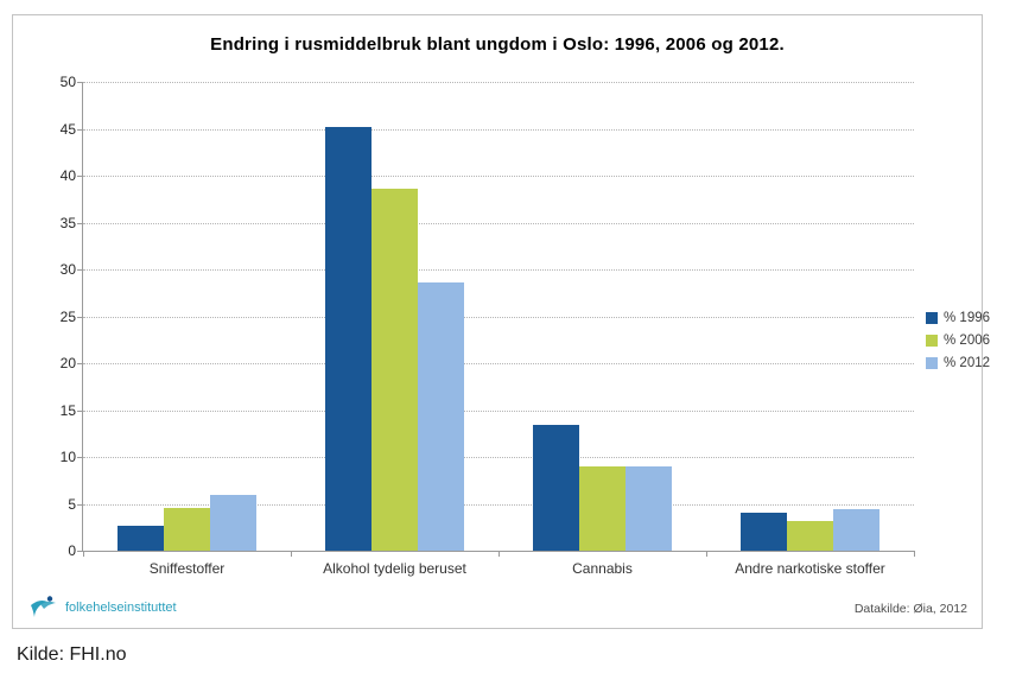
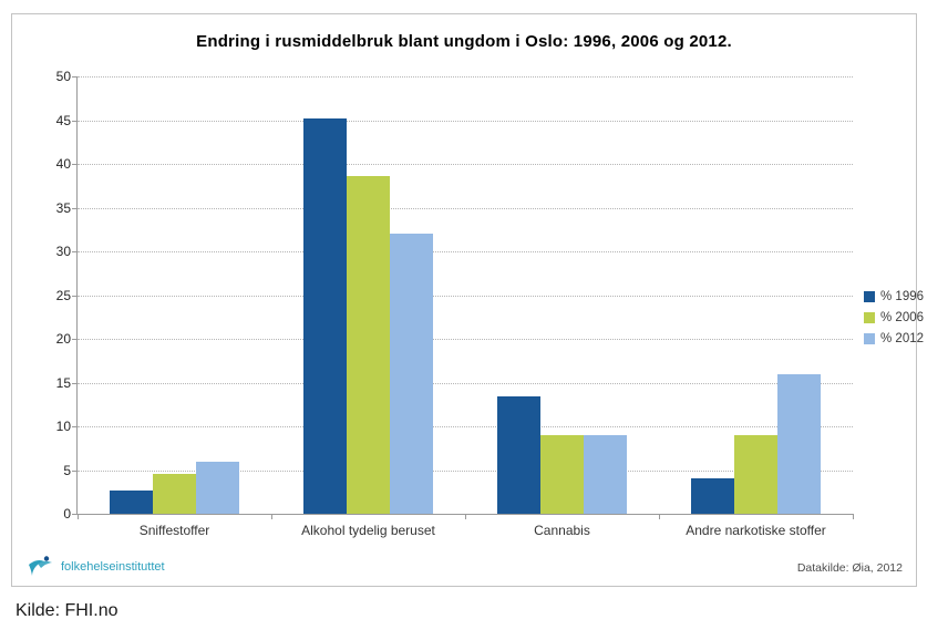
% 2012/Alkohol tydelig beruset: 29 -> 32
% 2006/Andre narkotiske stoffer: 3 -> 9
% 2012/Andre narkotiske stoffer: 4 -> 16
